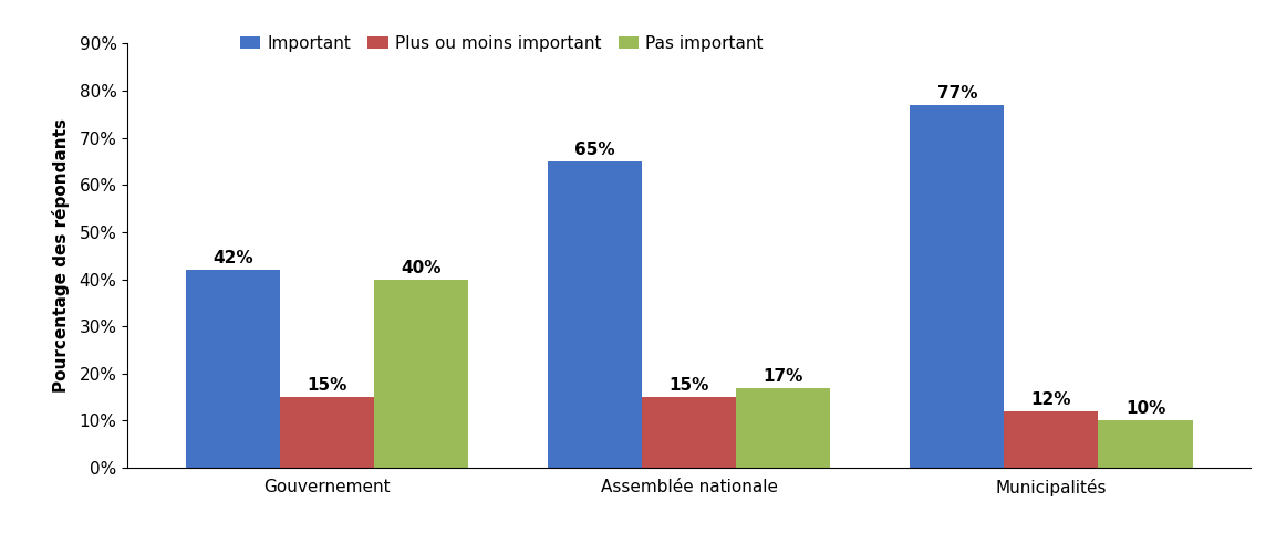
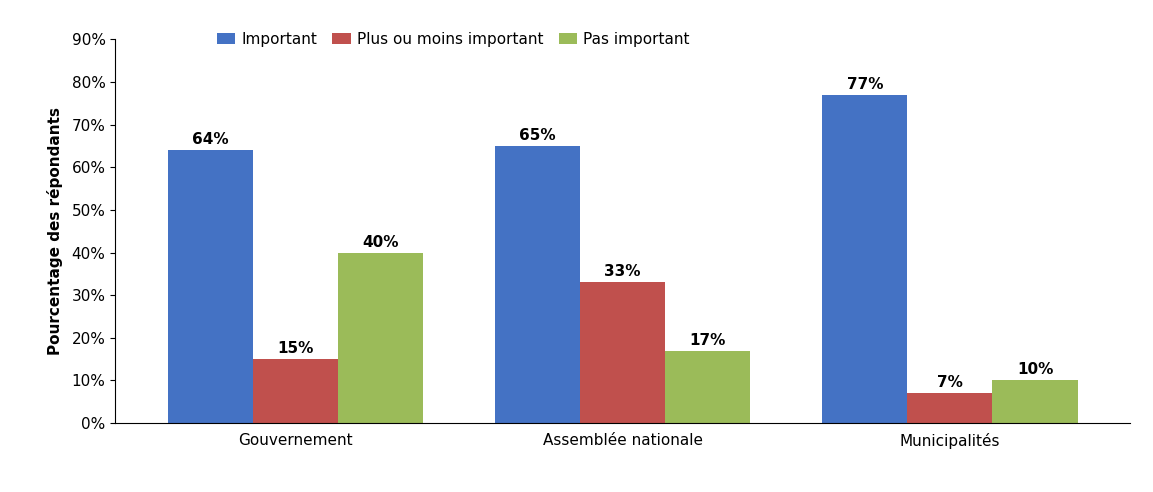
Important/Gouvernement: 42% -> 64%
Plus ou moins important/Assemblée nationale: 15% -> 33%
Plus ou moins important/Municipalités: 12% -> 7%
